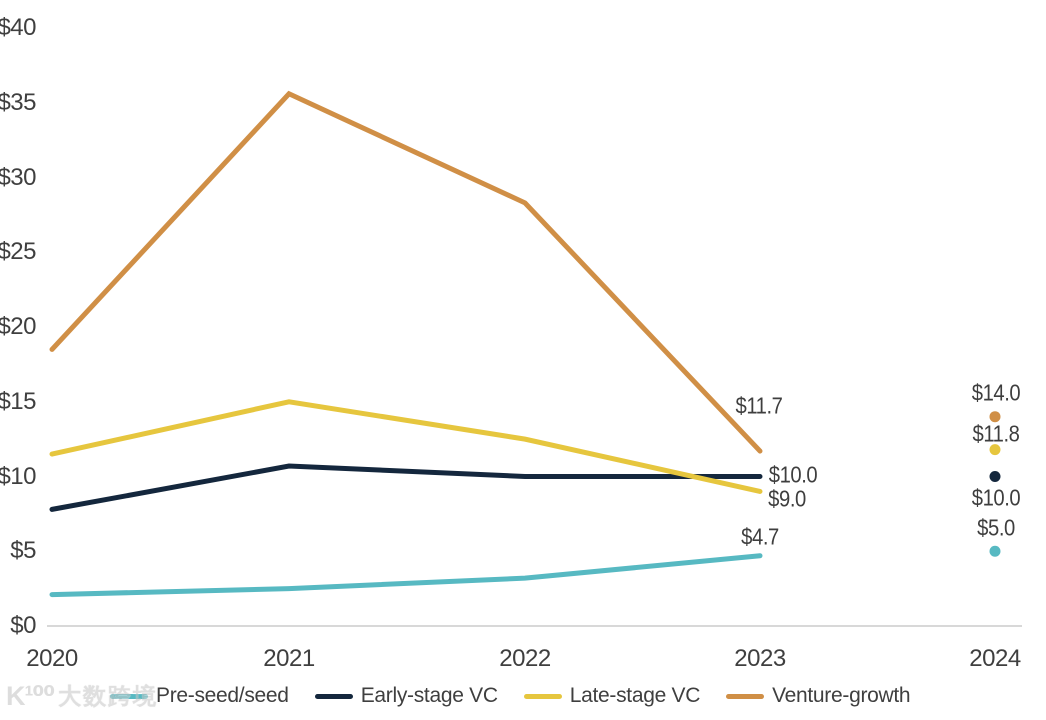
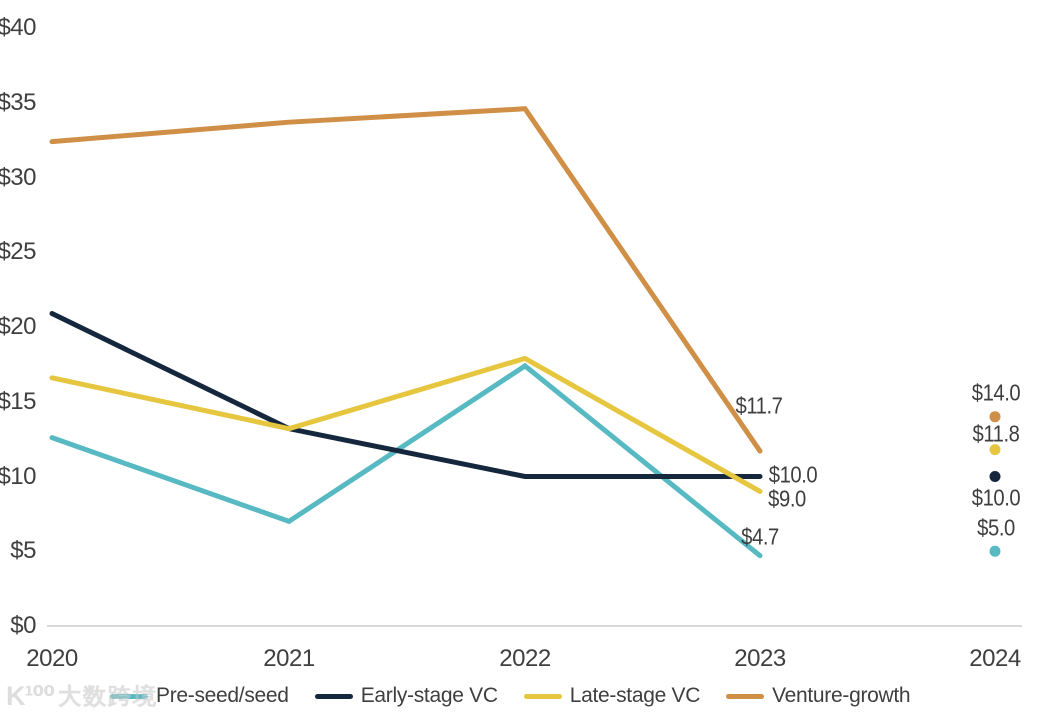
Pre-seed/seed/2020: $2.1 -> $12.6
Early-stage VC/2020: $7.8 -> $20.9
Late-stage VC/2020: $11.5 -> $16.6
Venture-growth/2020: $18.5 -> $32.4
Pre-seed/seed/2021: $2.5 -> $7.0
Early-stage VC/2021: $10.7 -> $13.2
Late-stage VC/2021: $15.0 -> $13.2
Venture-growth/2021: $35.6 -> $33.7
Pre-seed/seed/2022: $3.2 -> $17.4
Late-stage VC/2022: $12.5 -> $17.9
Venture-growth/2022: $28.3 -> $34.6
